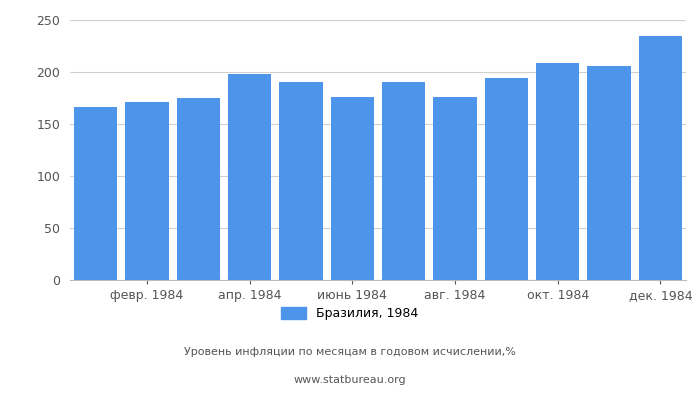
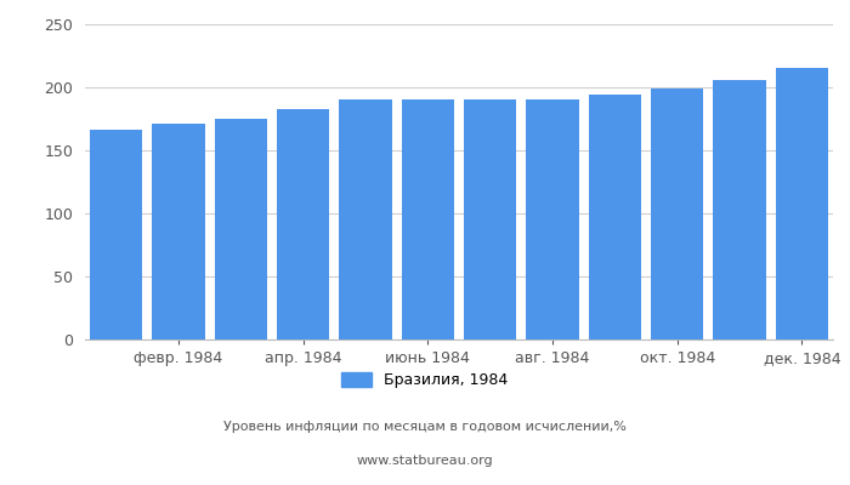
апр. 1984: 198 -> 183
июнь 1984: 176 -> 190
авг. 1984: 176 -> 190
окт. 1984: 209 -> 199
дек. 1984: 235 -> 215
